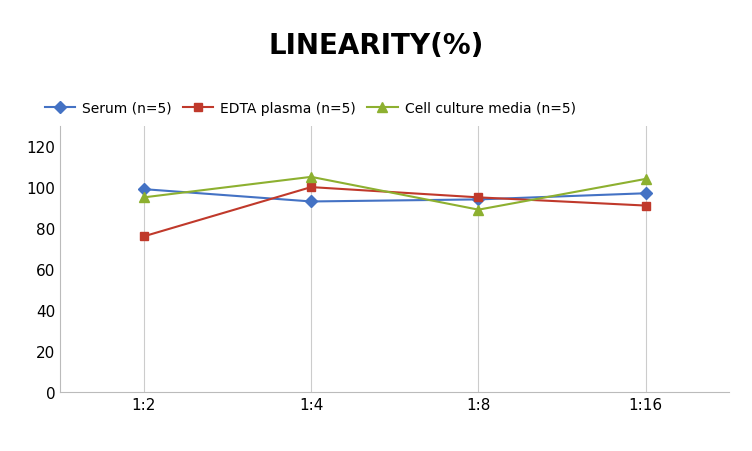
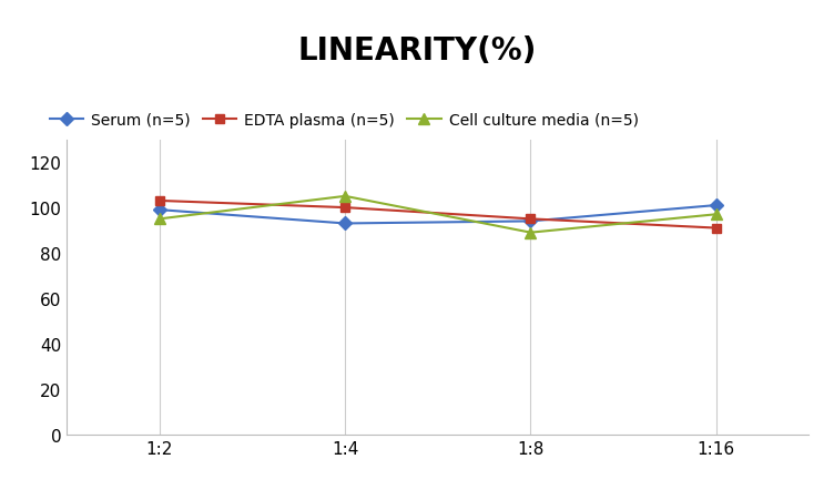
EDTA plasma (n=5)/1:2: 76 -> 103
Serum (n=5)/1:16: 97 -> 101
Cell culture media (n=5)/1:16: 104 -> 97
